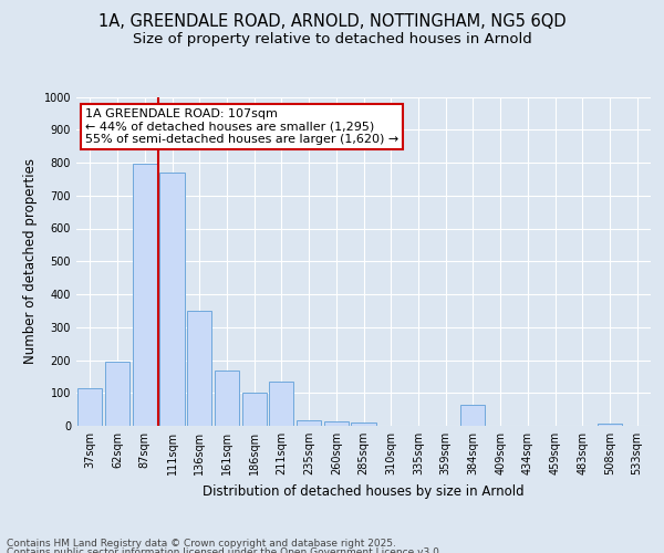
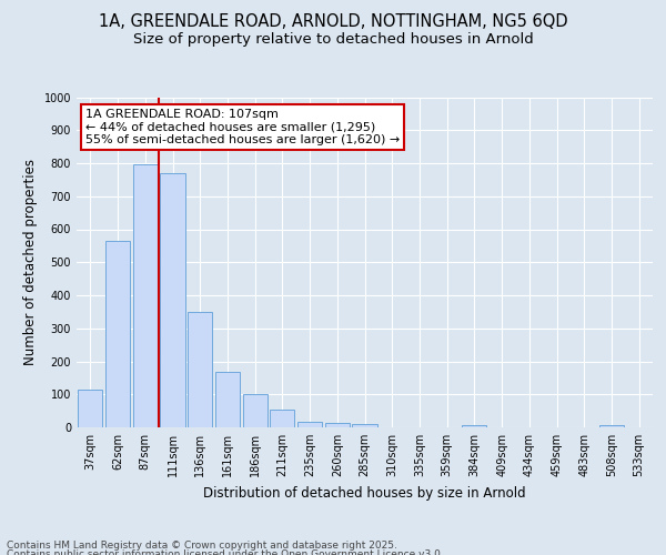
62sqm: 195 -> 565
211sqm: 135 -> 53
384sqm: 65 -> 8
